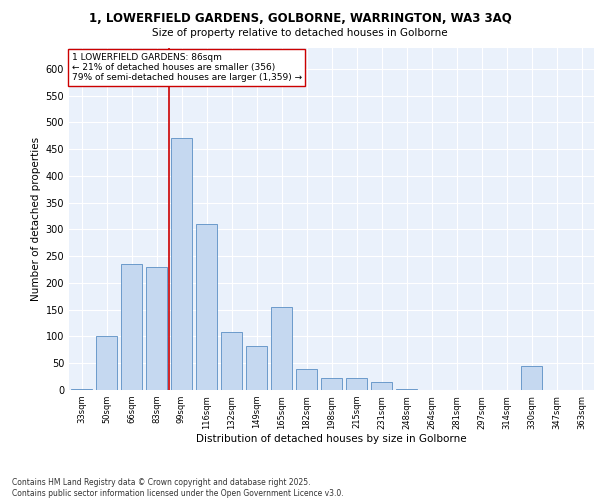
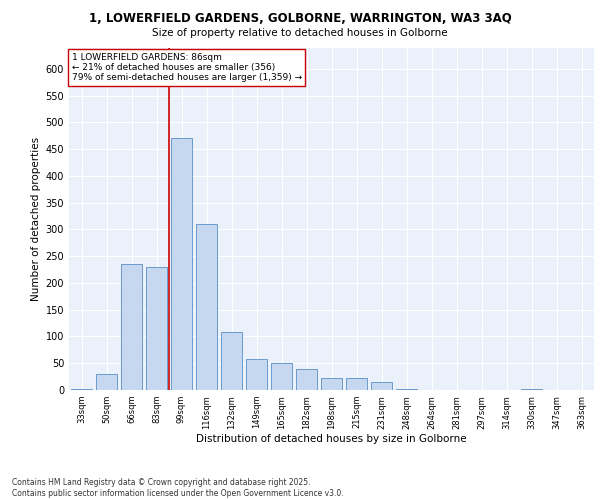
50sqm: 100 -> 30
149sqm: 82 -> 57
165sqm: 156 -> 50
330sqm: 44 -> 2
